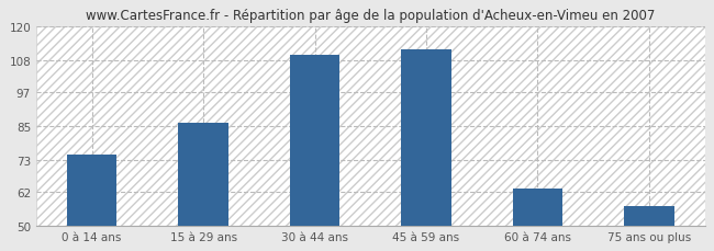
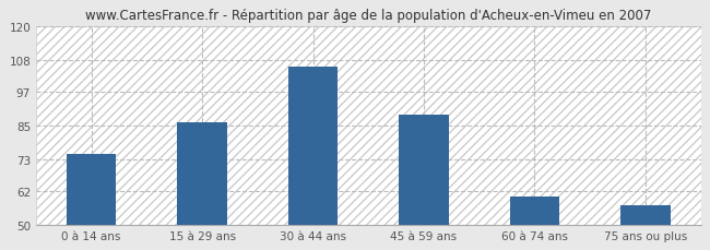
30 à 44 ans: 110 -> 106
45 à 59 ans: 112 -> 89
60 à 74 ans: 63 -> 60
